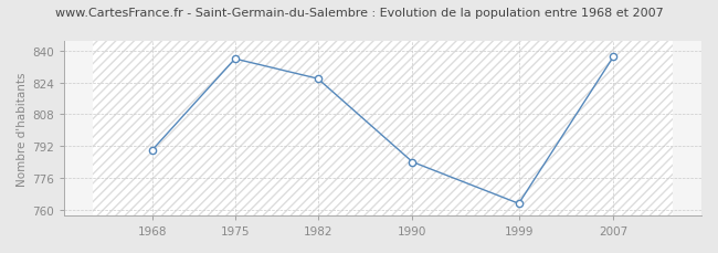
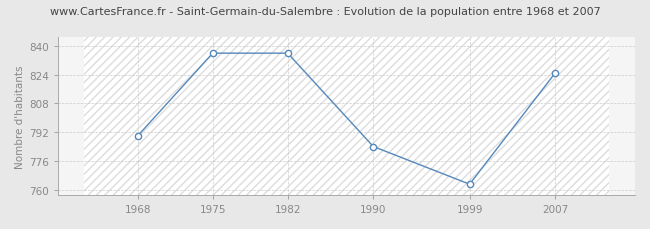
1982: 826 -> 836
2007: 837 -> 825
